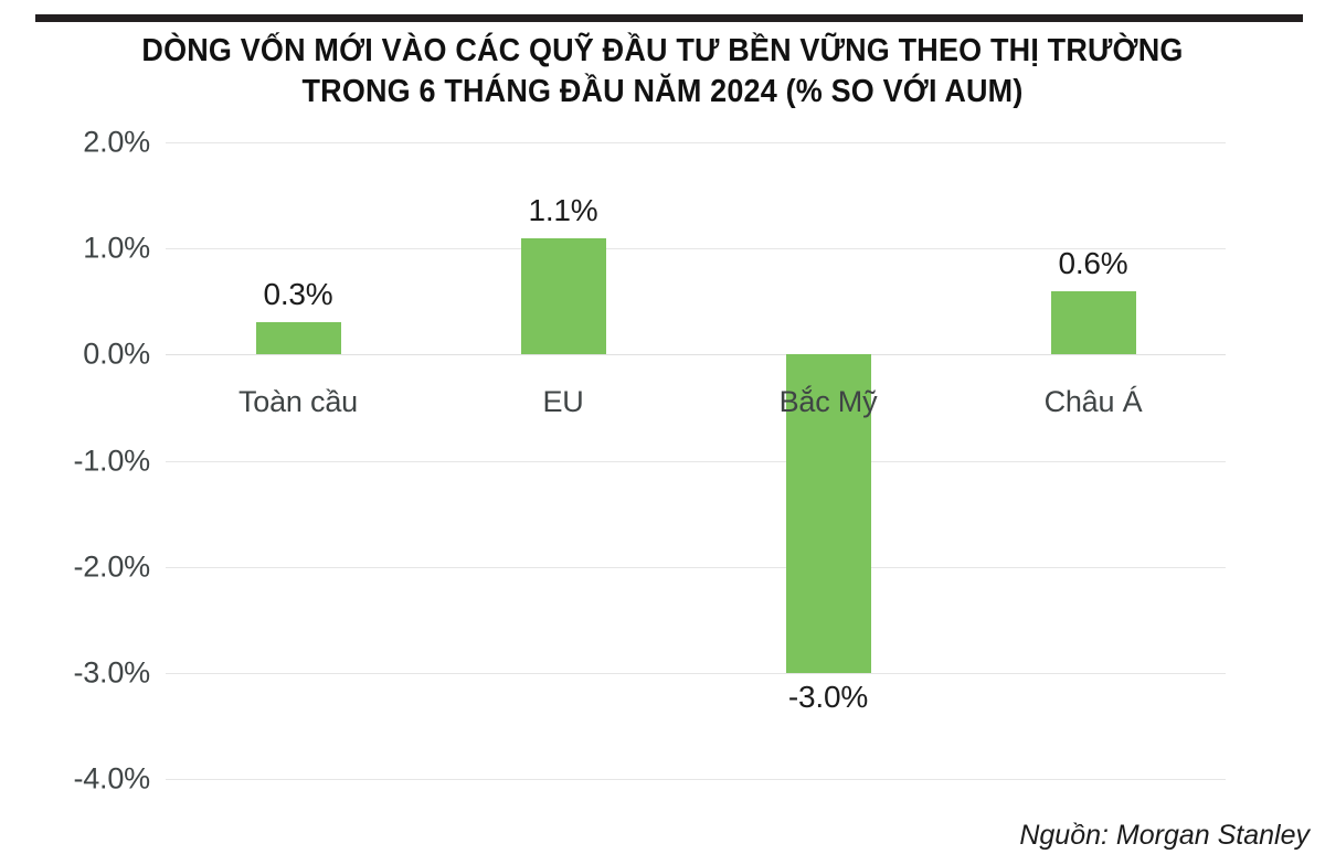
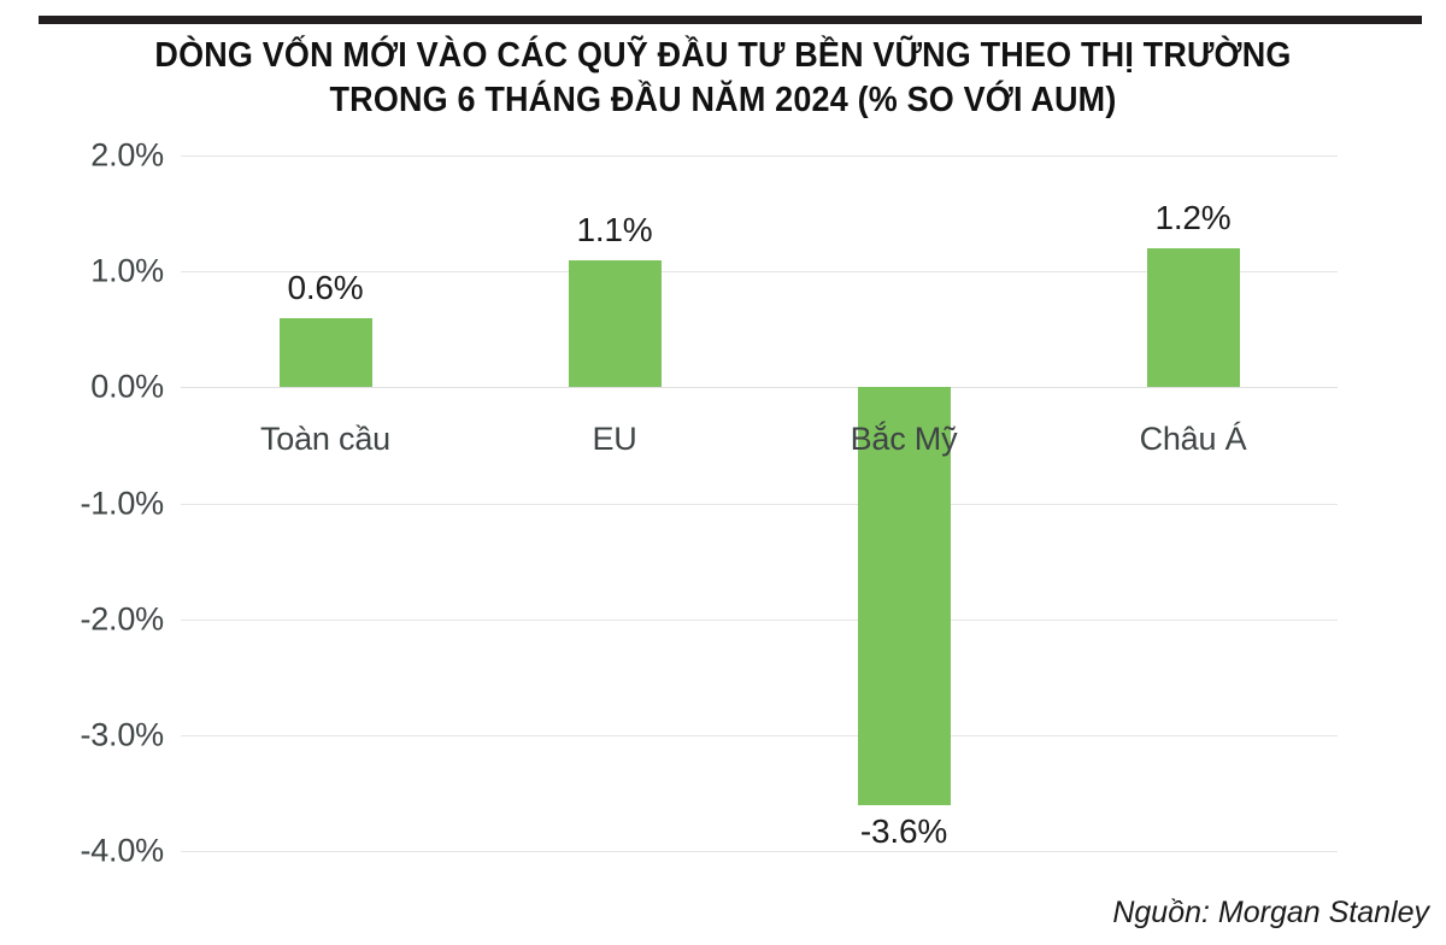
Toàn cầu: 0.3% -> 0.6%
Bắc Mỹ: -3.0% -> -3.6%
Châu Á: 0.6% -> 1.2%
